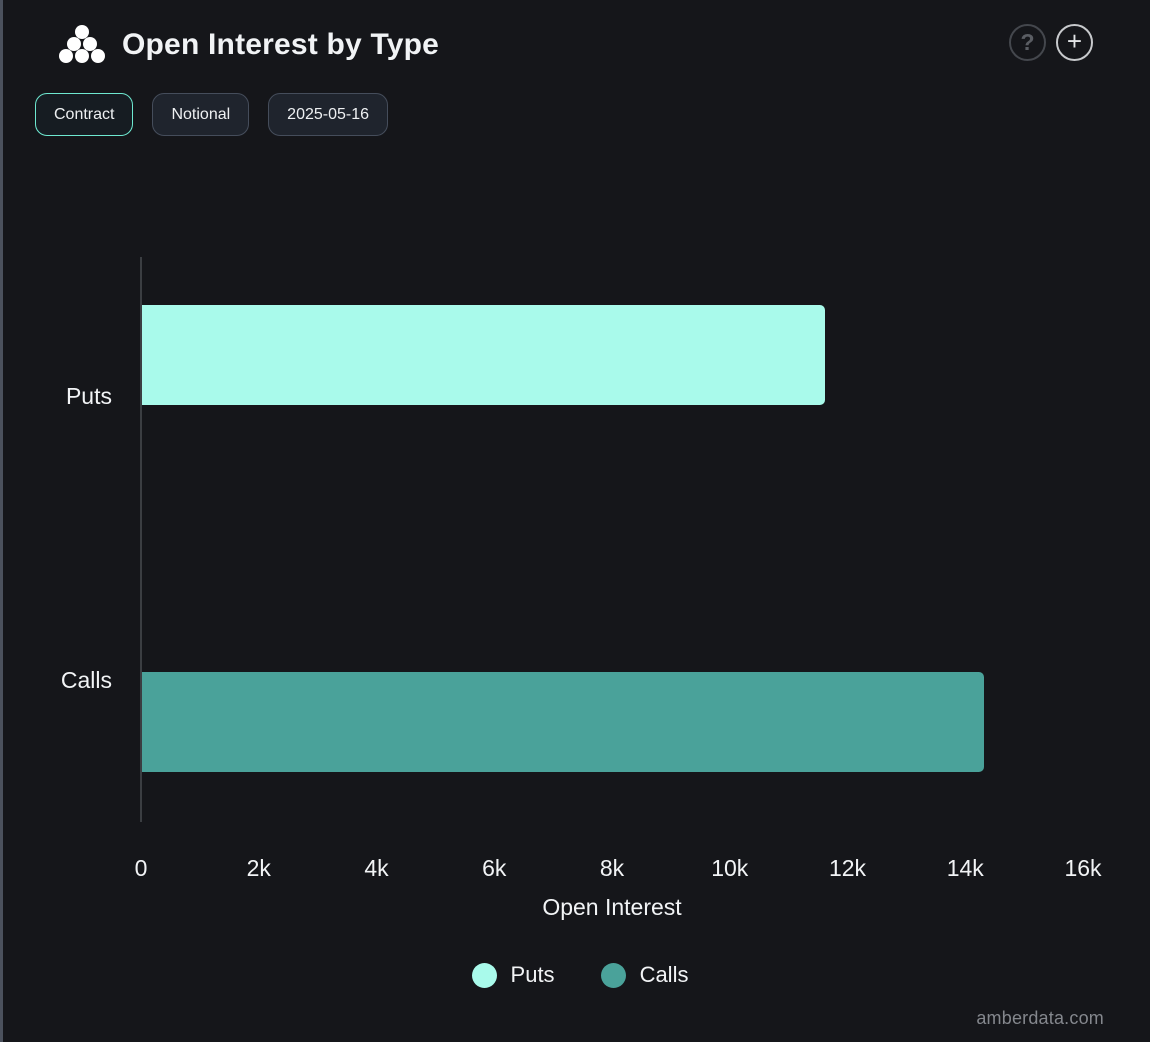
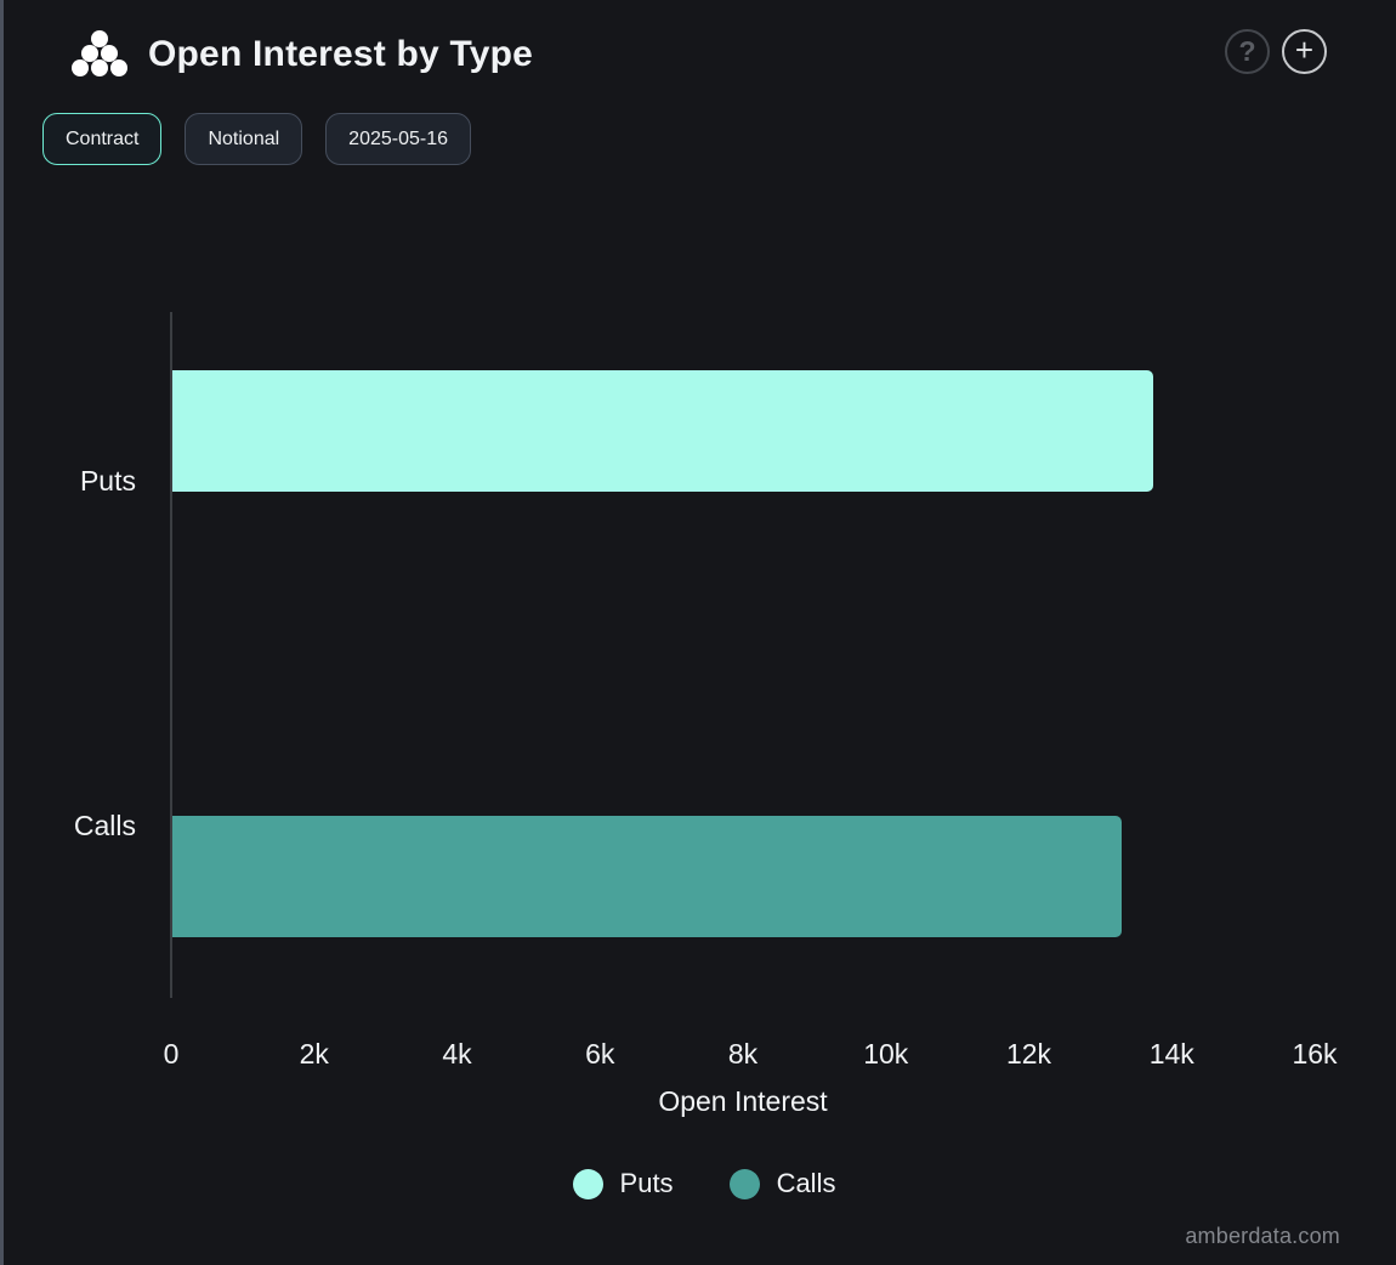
Puts: 11.6k -> 13.7k
Calls: 14.3k -> 13.3k
